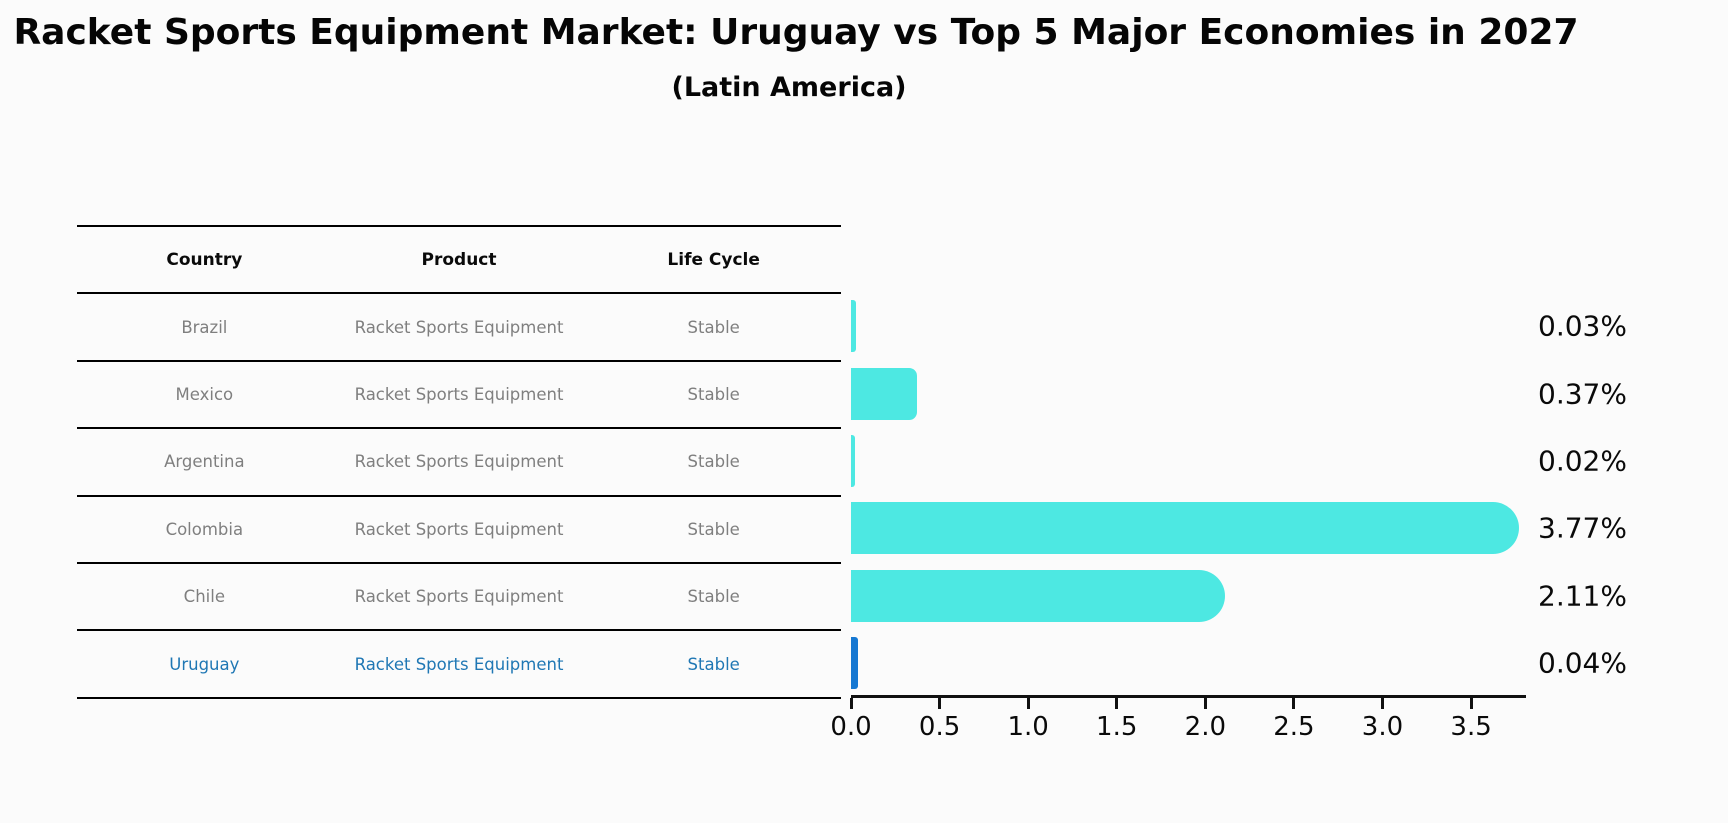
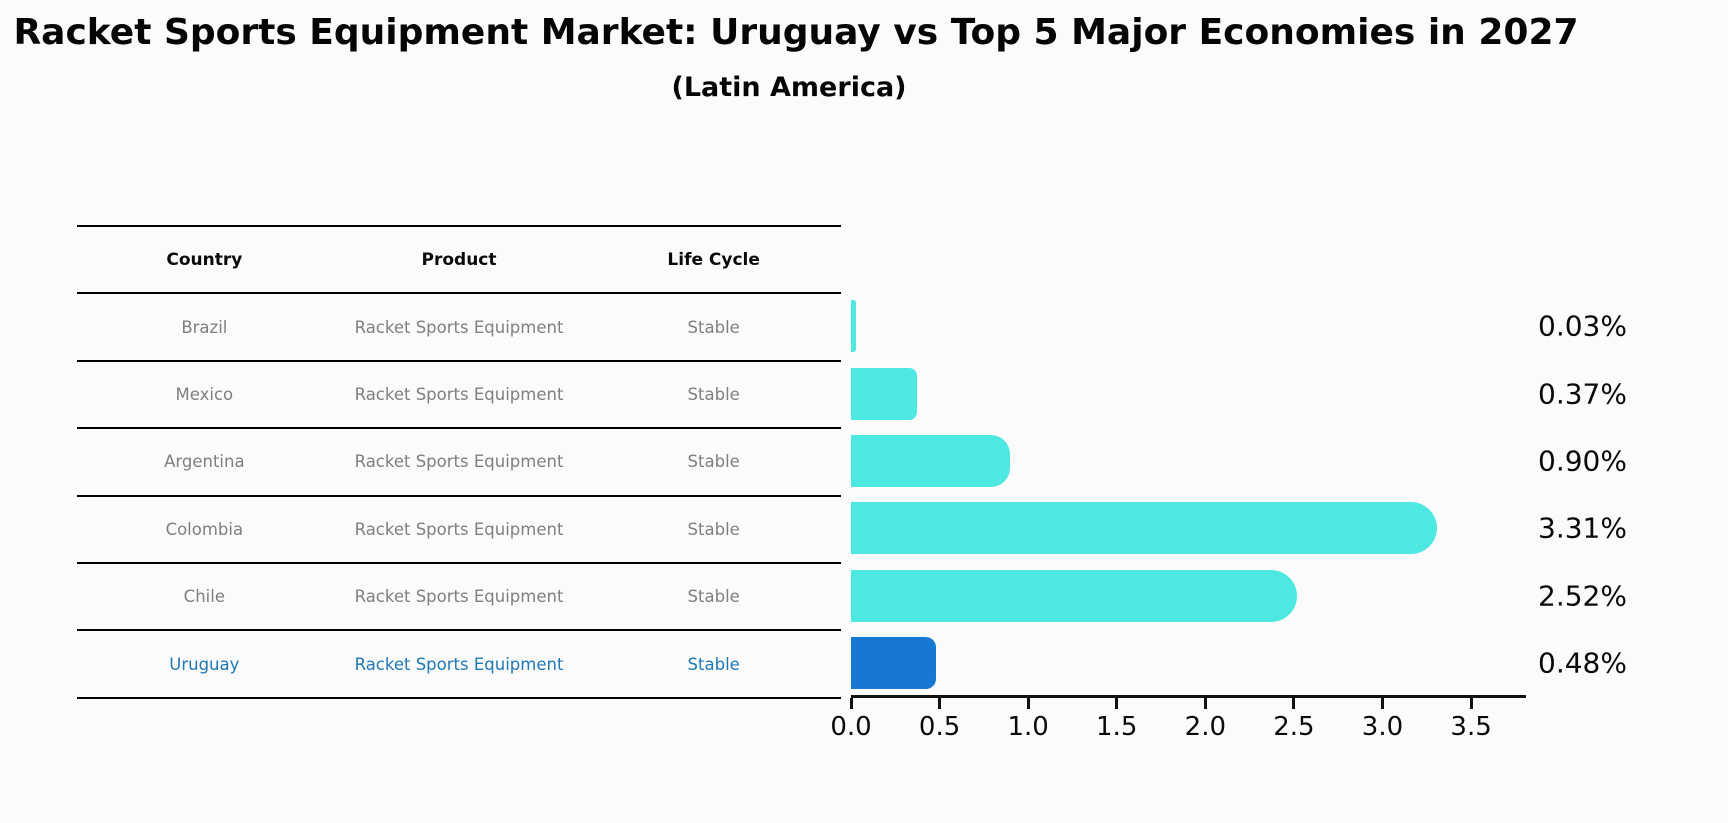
Argentina: 0.02% -> 0.90%
Colombia: 3.77% -> 3.31%
Chile: 2.11% -> 2.52%
Uruguay: 0.04% -> 0.48%
